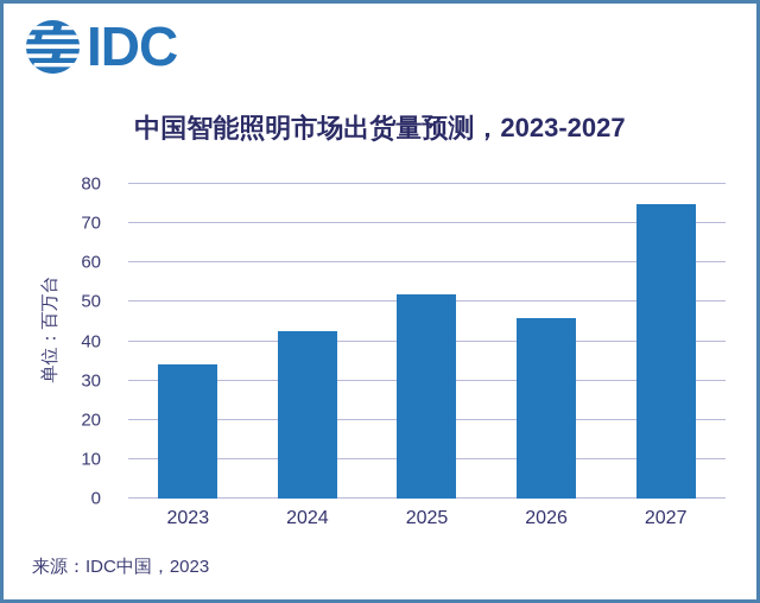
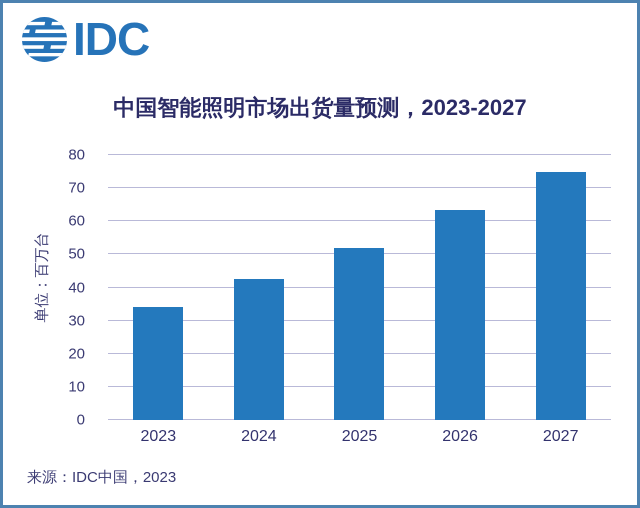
2026: 46 -> 64
